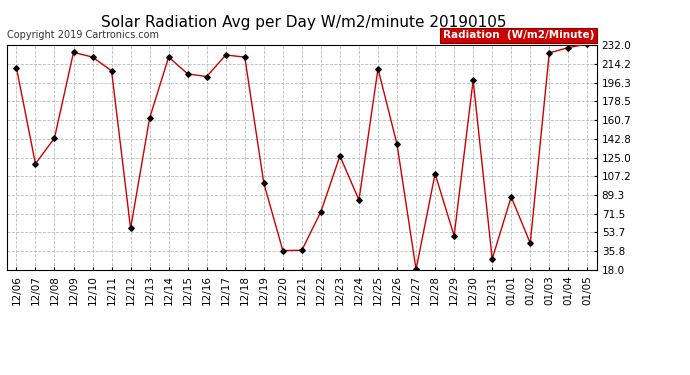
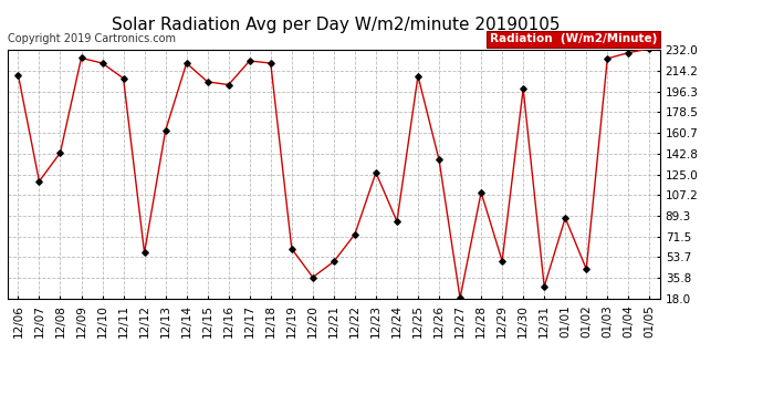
12/19: 100 -> 61
12/21: 37 -> 50
